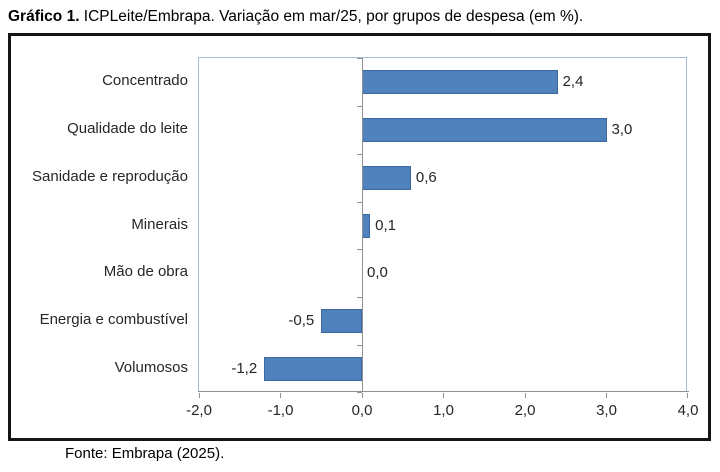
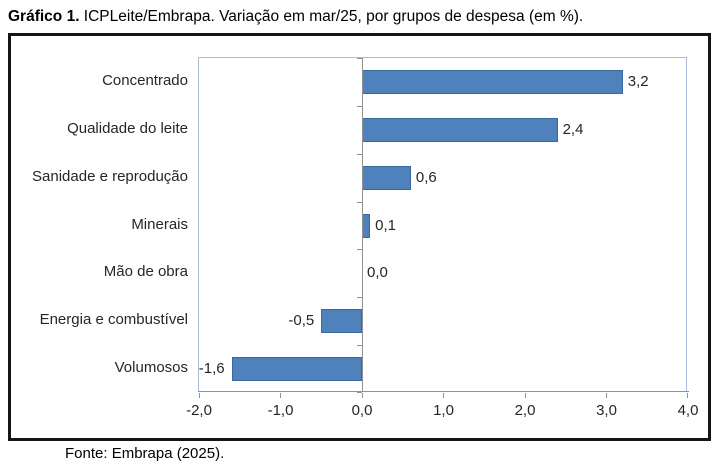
Concentrado: 2,4 -> 3,2
Qualidade do leite: 3,0 -> 2,4
Volumosos: -1,2 -> -1,6
